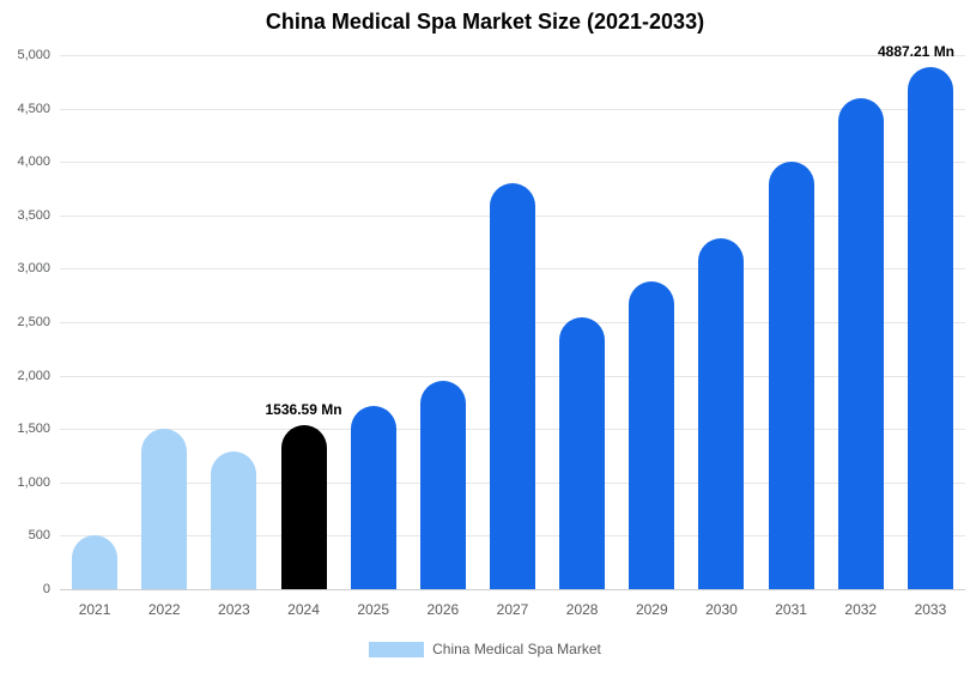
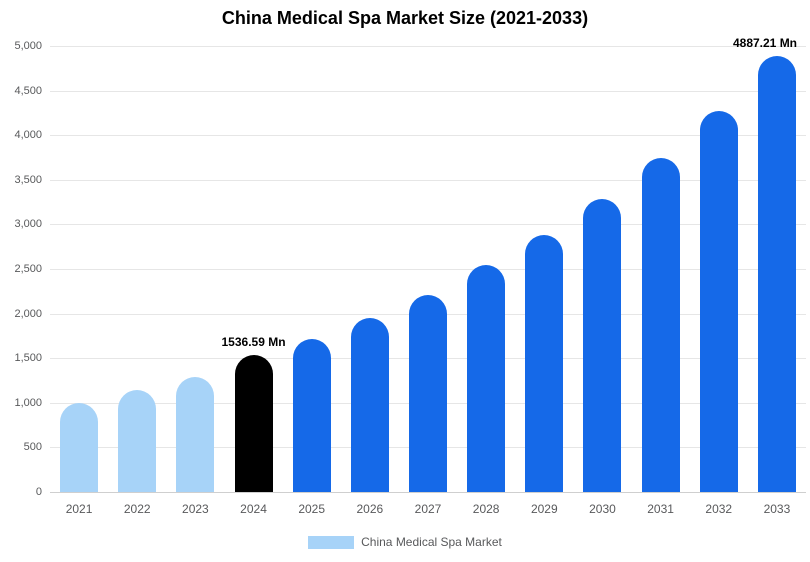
2021: 500 -> 1000
2022: 1500 -> 1100
2027: 3800 -> 2200
2031: 4000 -> 3800
2032: 4600 -> 4300
